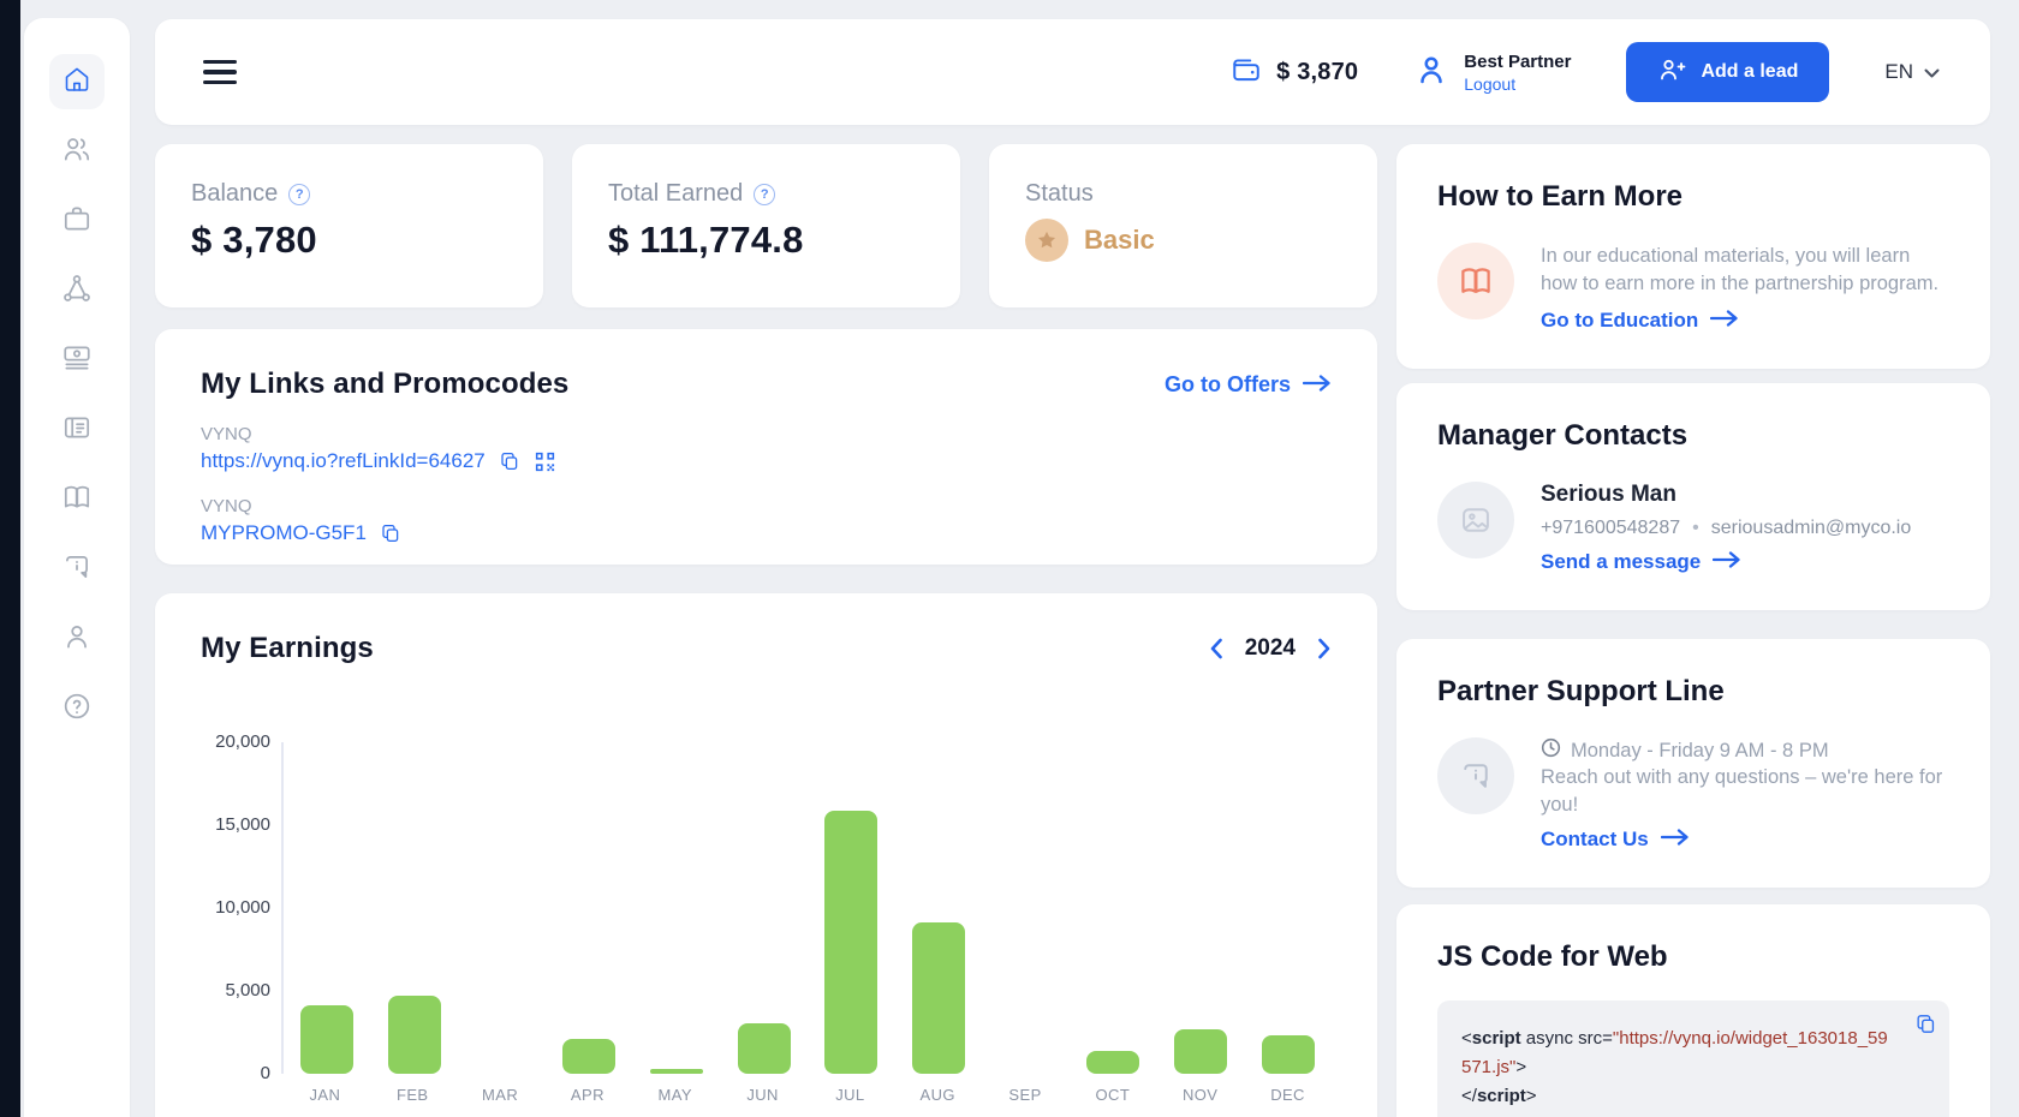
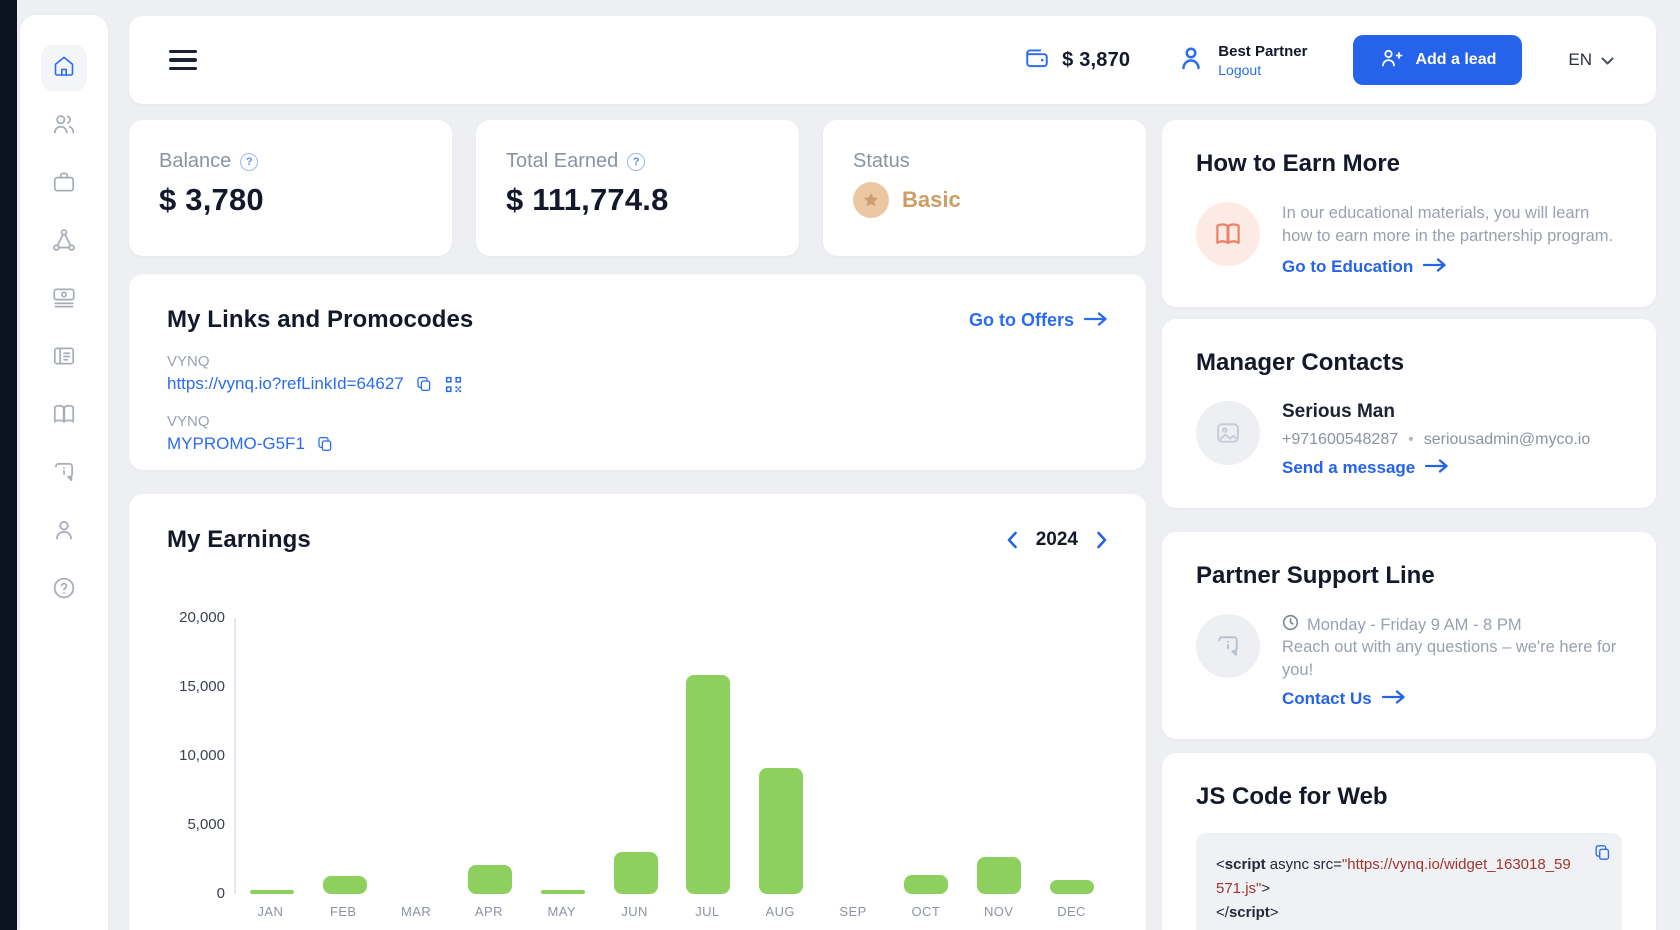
JAN: 4100 -> 300
FEB: 4700 -> 1300
DEC: 2300 -> 1000
